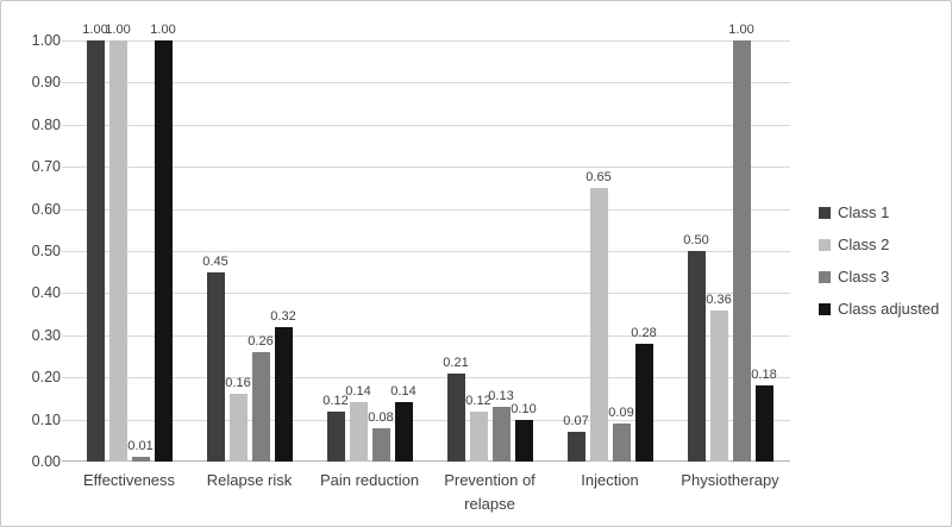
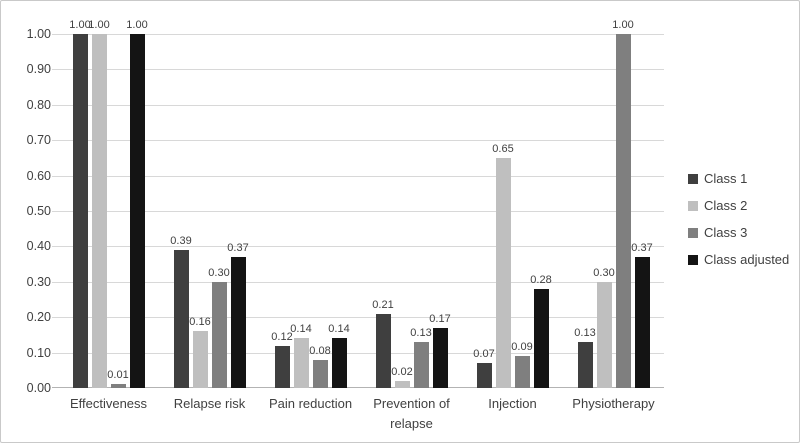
Class 1/Relapse risk: 0.45 -> 0.39
Class 3/Relapse risk: 0.26 -> 0.30
Class adjusted/Relapse risk: 0.32 -> 0.37
Class 2/Prevention of relapse: 0.12 -> 0.02
Class adjusted/Prevention of relapse: 0.10 -> 0.17
Class 1/Physiotherapy: 0.50 -> 0.13
Class 2/Physiotherapy: 0.36 -> 0.30
Class adjusted/Physiotherapy: 0.18 -> 0.37
